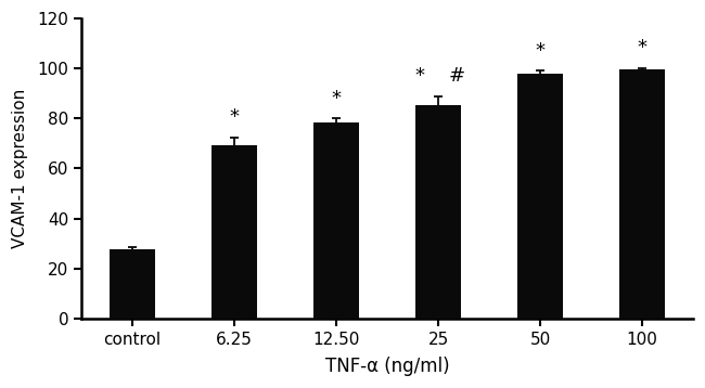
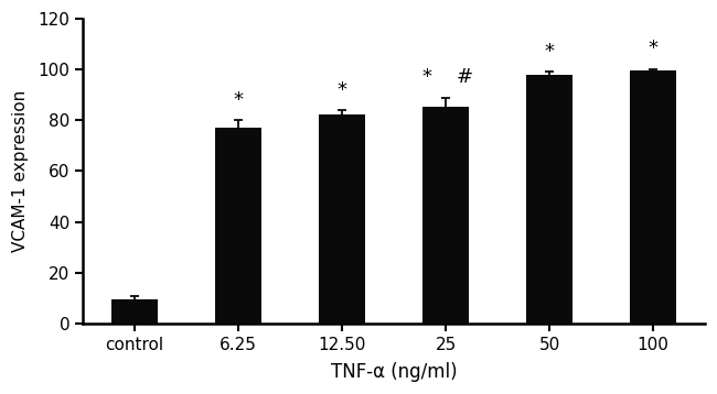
control: 27.5 -> 9.5
6.25: 69.5 -> 77.0
12.50: 78.5 -> 82.5
